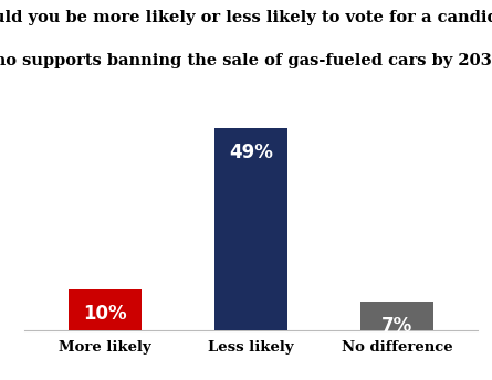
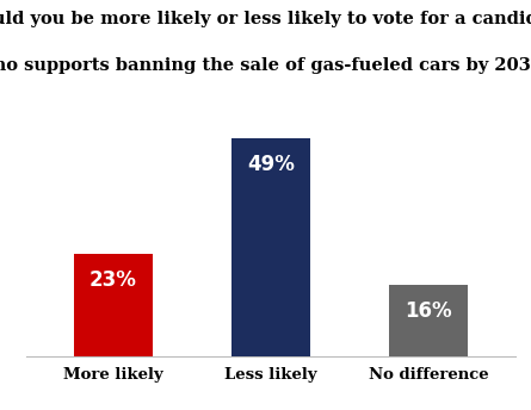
More likely: 10% -> 23%
No difference: 7% -> 16%
